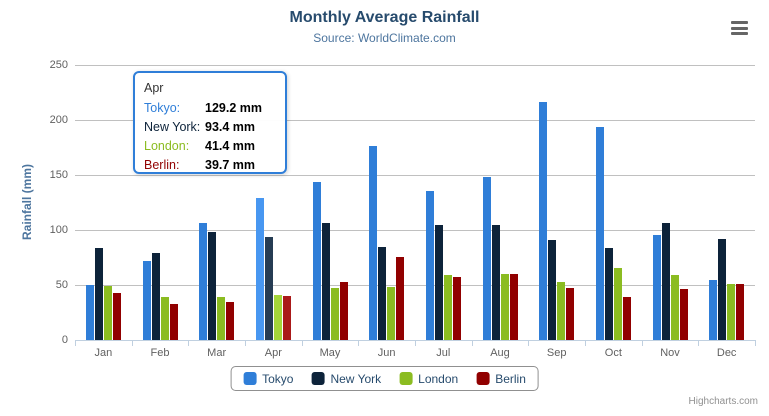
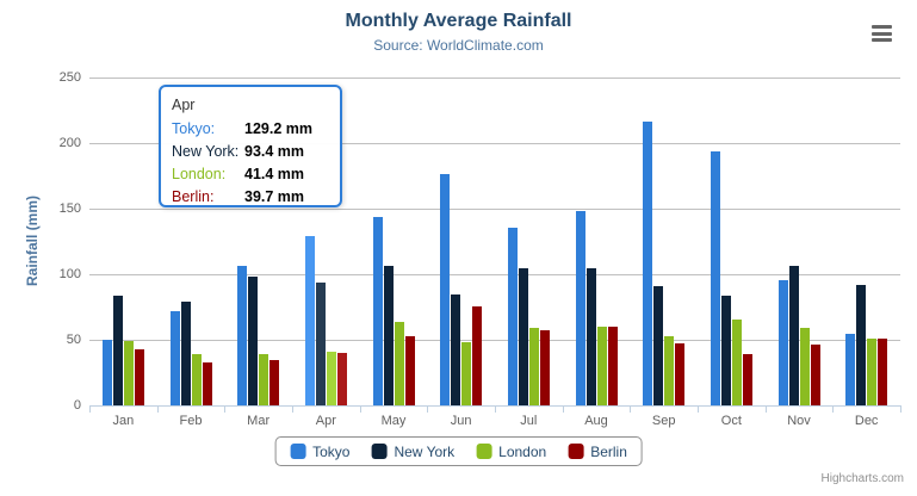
London/May: 47 -> 64
